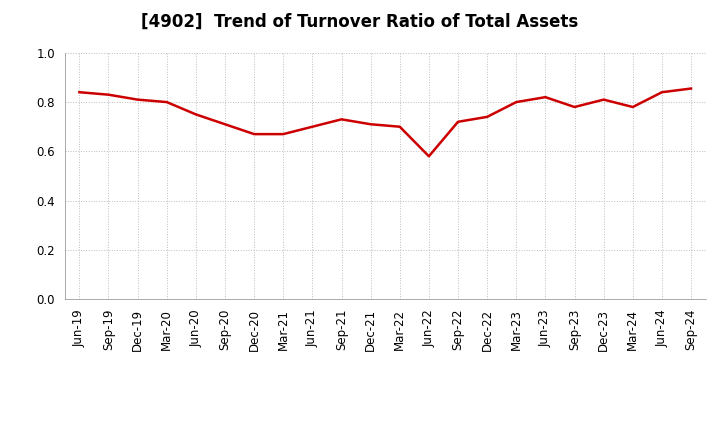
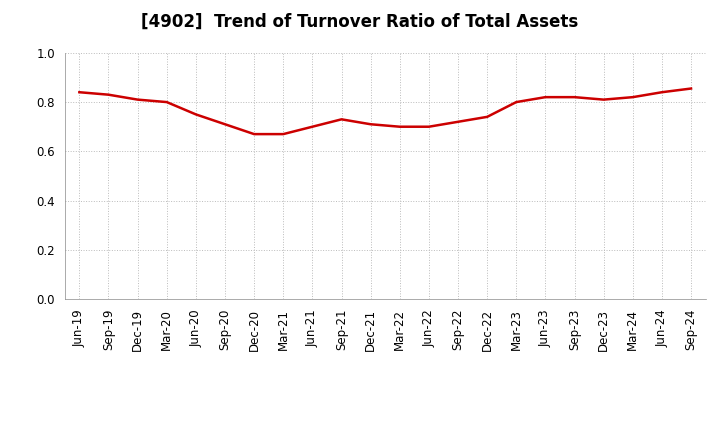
Jun-22: 0.580 -> 0.700
Sep-23: 0.780 -> 0.820
Mar-24: 0.780 -> 0.820
